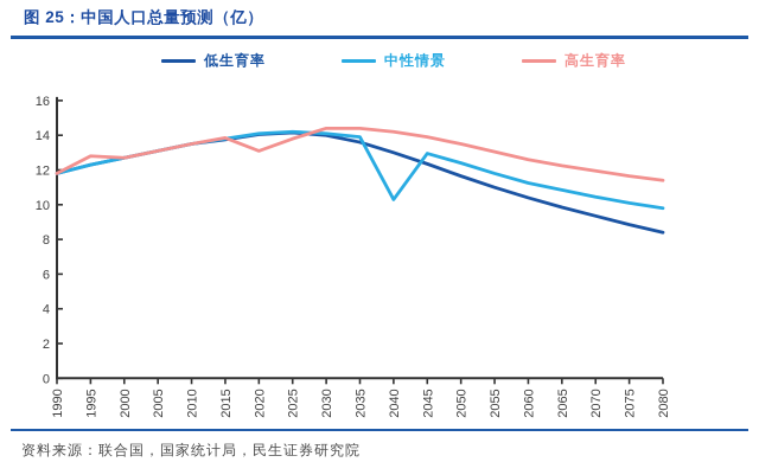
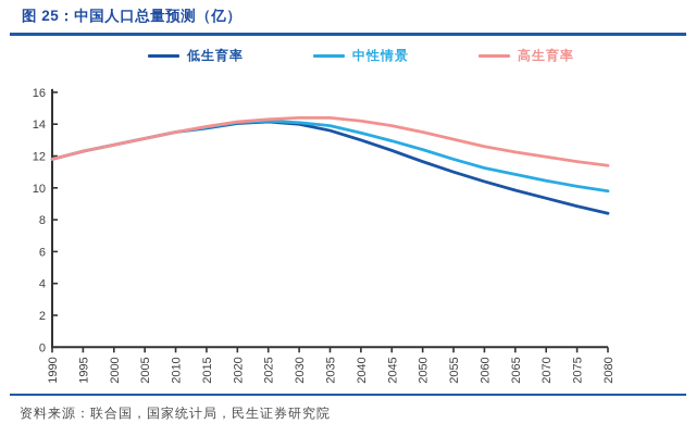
高生育率/1995: 12.8 -> 12.3
高生育率/2020: 13.1 -> 14.2
高生育率/2025: 13.8 -> 14.3
中性情景/2040: 10.3 -> 13.4
